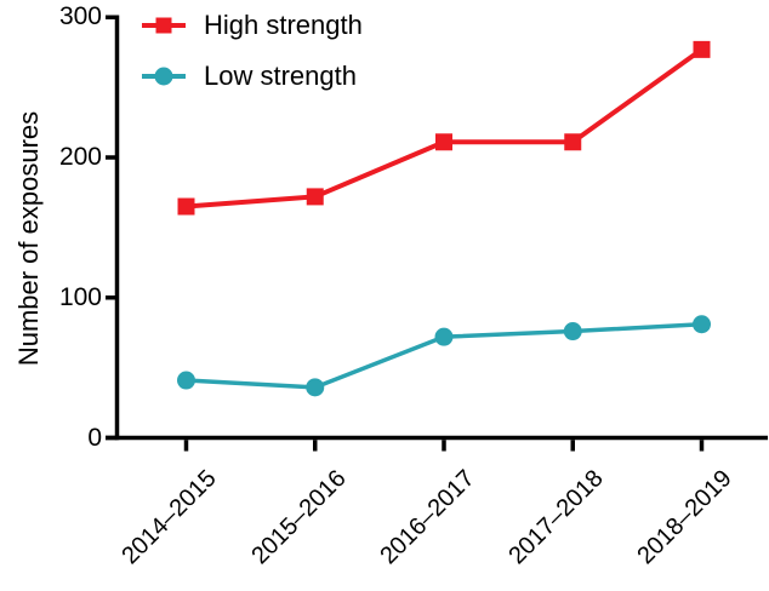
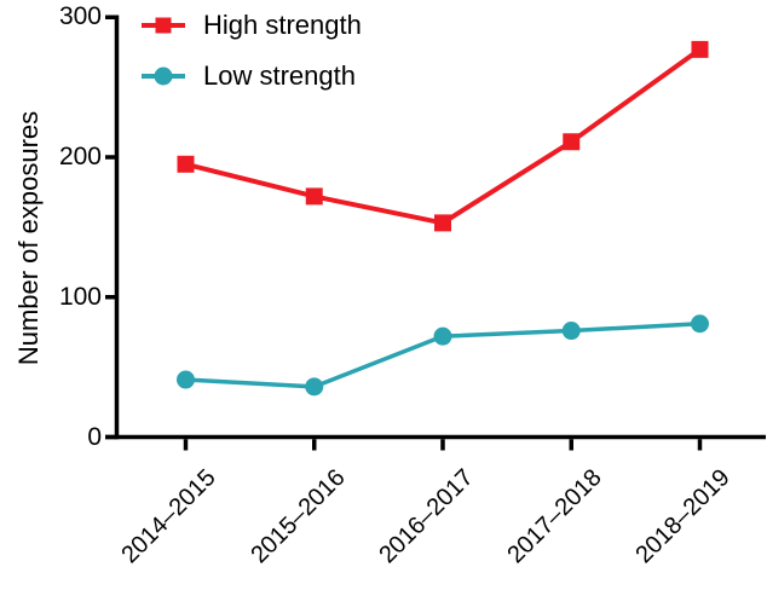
High strength/2014–2015: 165 -> 195
High strength/2016–2017: 211 -> 153
